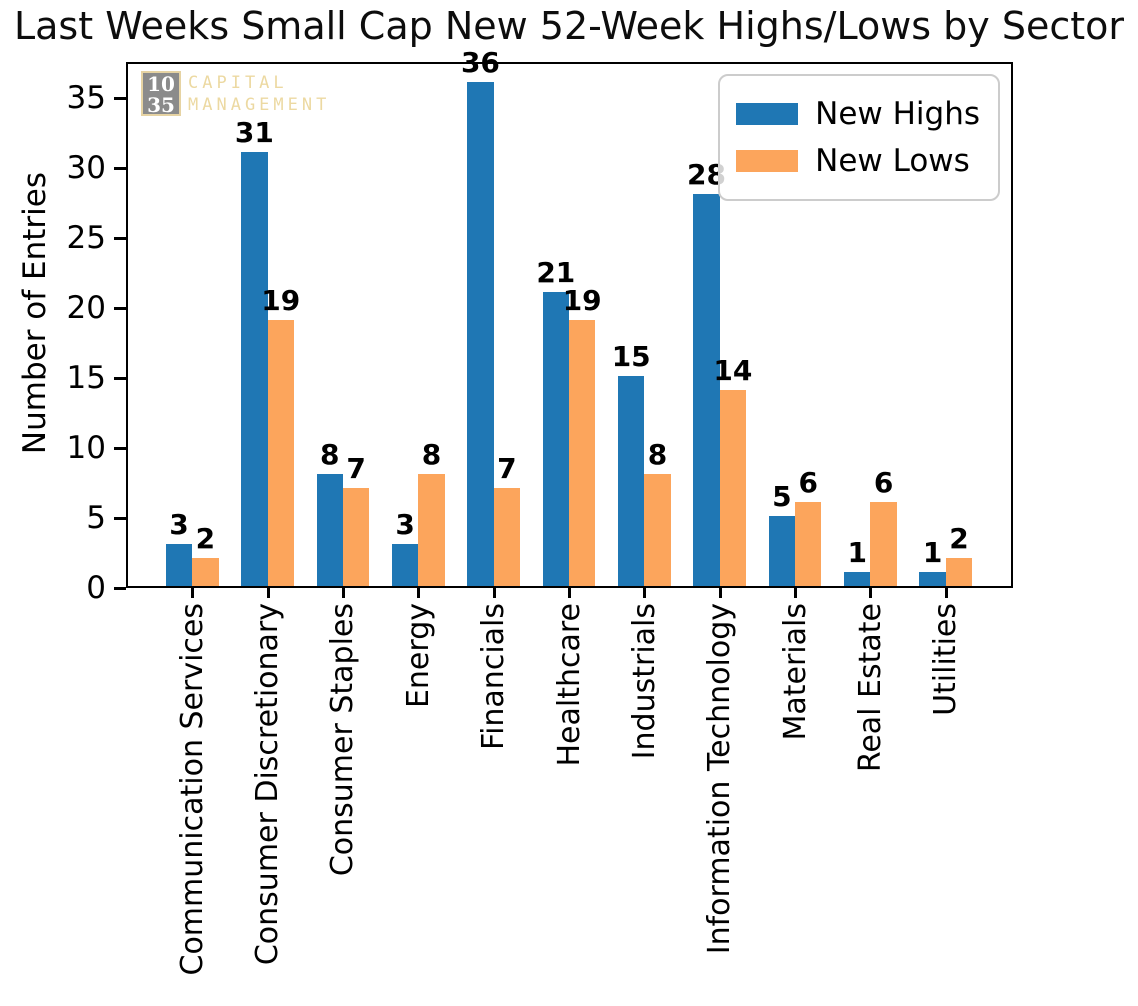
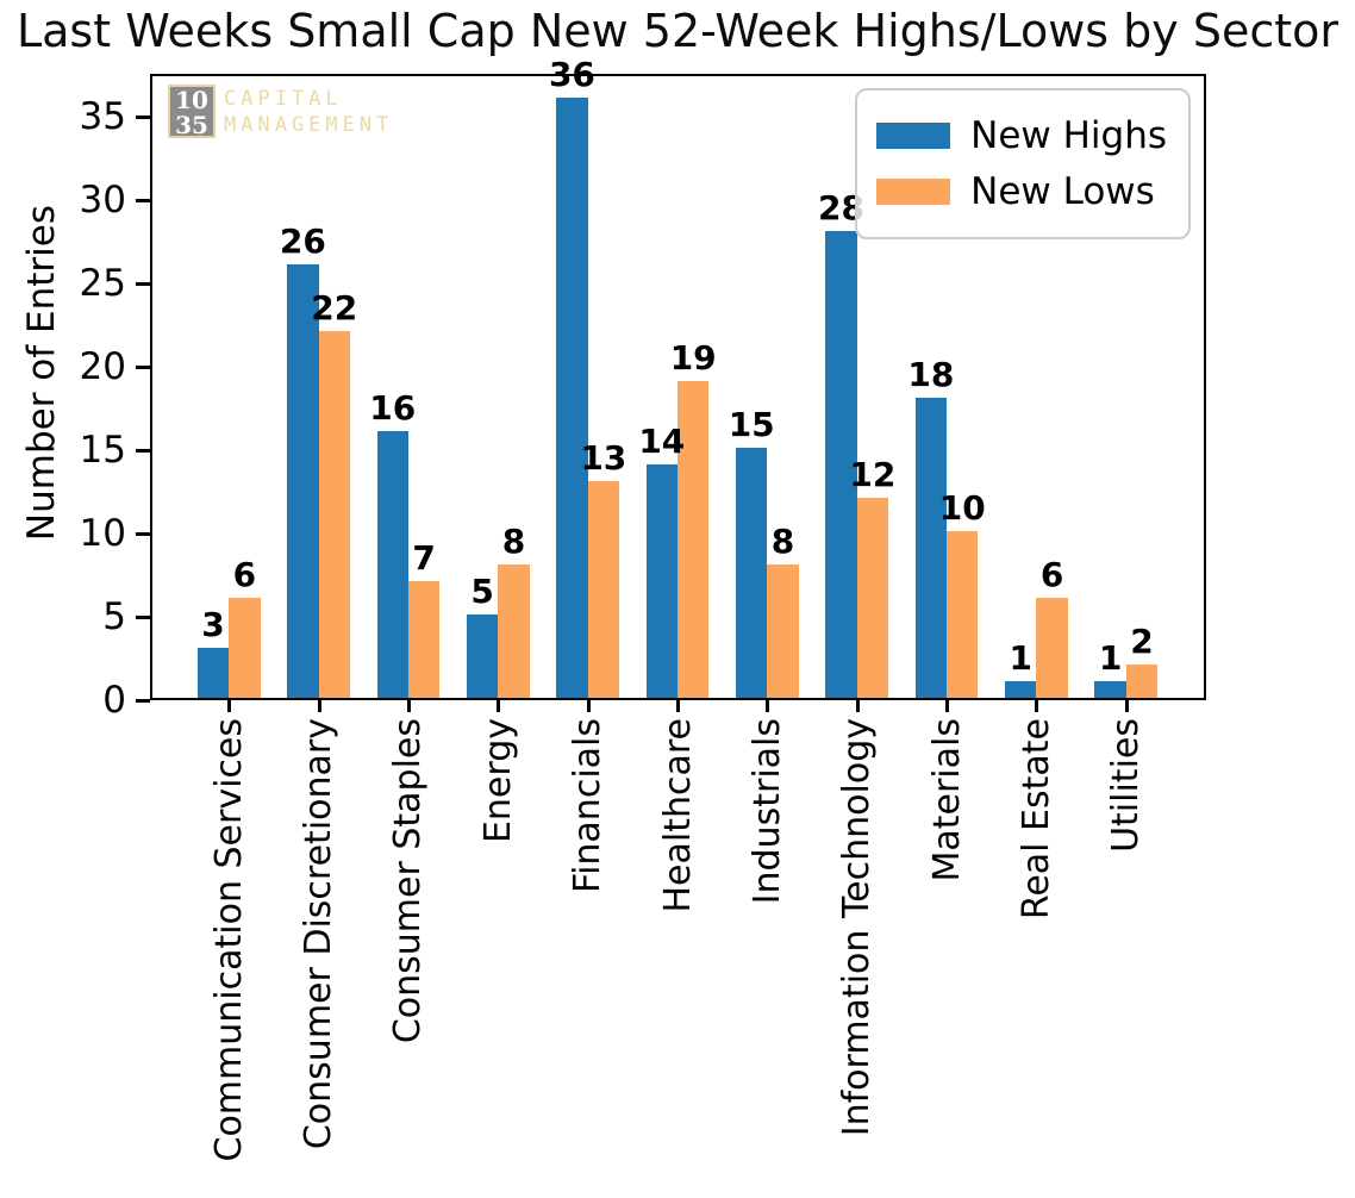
New Lows/Communication Services: 2 -> 6
New Highs/Consumer Discretionary: 31 -> 26
New Lows/Consumer Discretionary: 19 -> 22
New Highs/Consumer Staples: 8 -> 16
New Highs/Energy: 3 -> 5
New Lows/Financials: 7 -> 13
New Highs/Healthcare: 21 -> 14
New Lows/Information Technology: 14 -> 12
New Highs/Materials: 5 -> 18
New Lows/Materials: 6 -> 10
